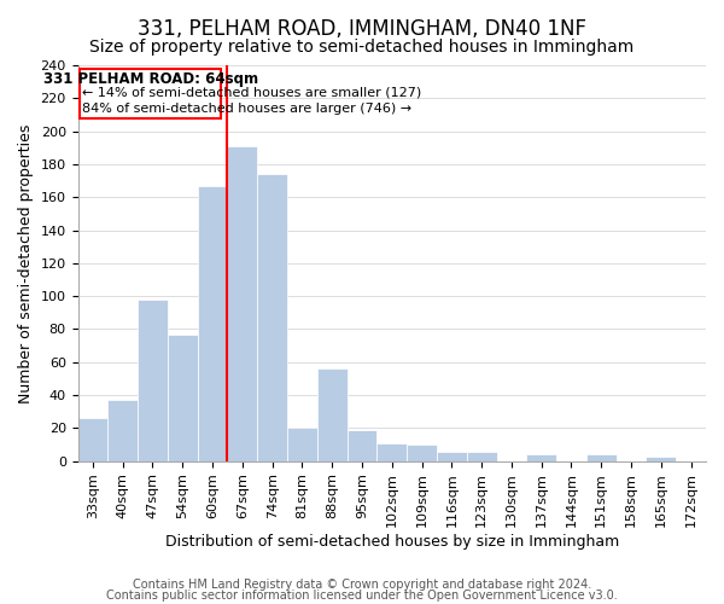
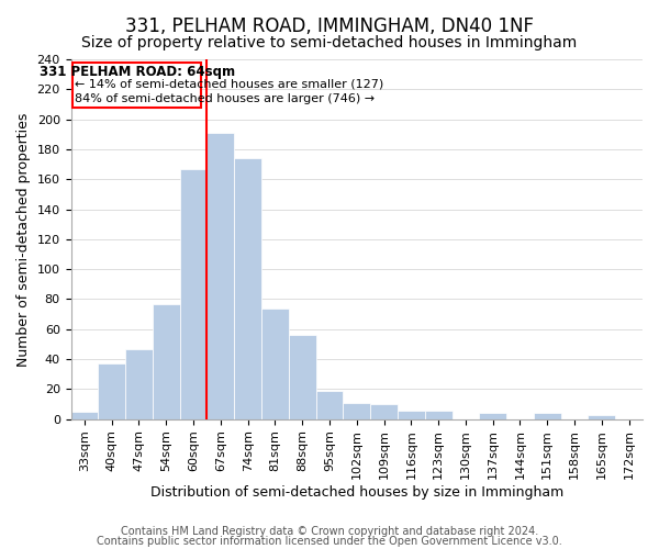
33sqm: 26 -> 5
47sqm: 98 -> 47
81sqm: 20 -> 74
